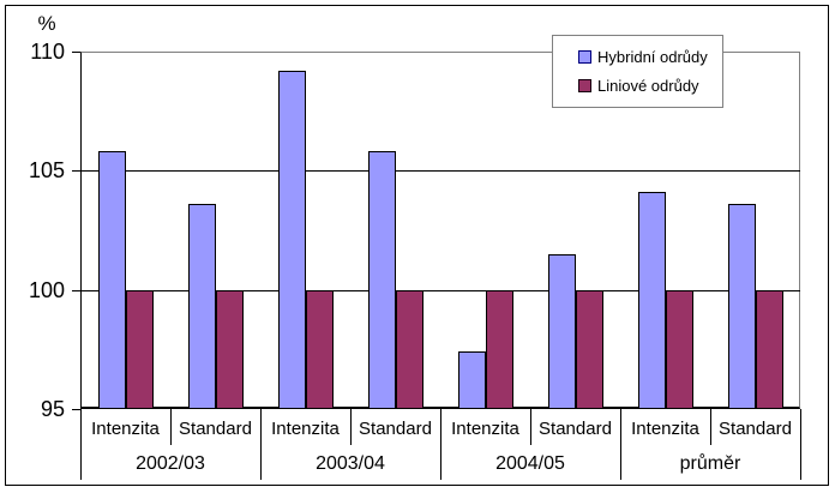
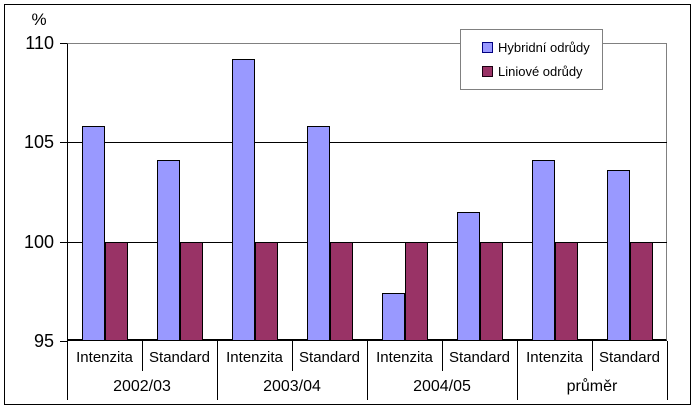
Hybridní odrůdy/Standard 2002/03: 103.6 -> 104.1
